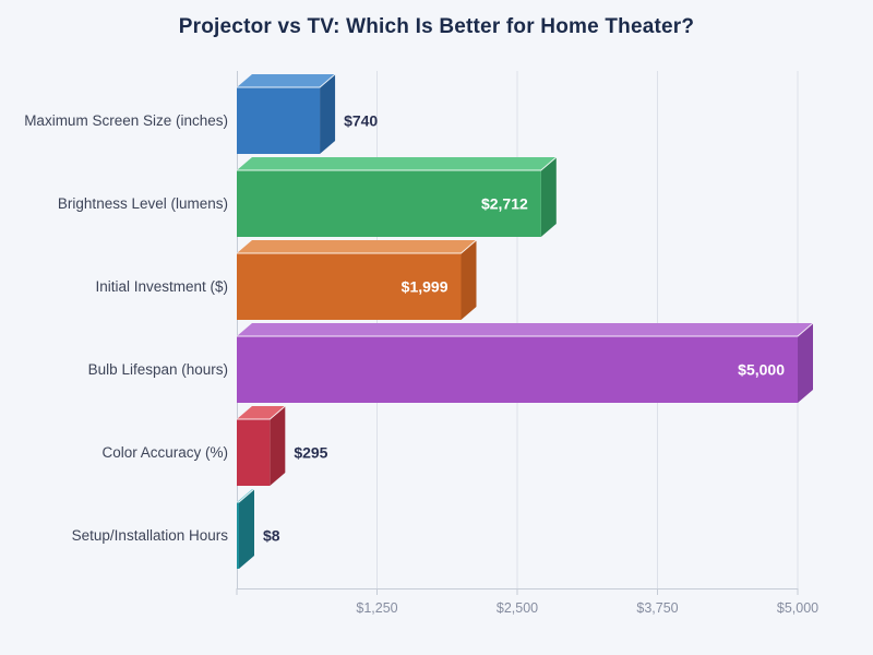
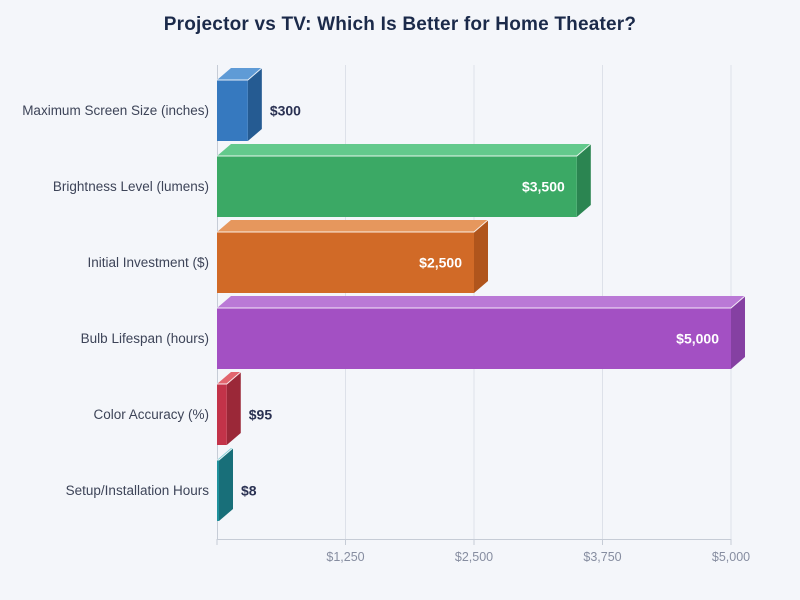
Maximum Screen Size (inches): $740 -> $300
Brightness Level (lumens): $2,712 -> $3,500
Initial Investment ($): $1,999 -> $2,500
Color Accuracy (%): $295 -> $95
